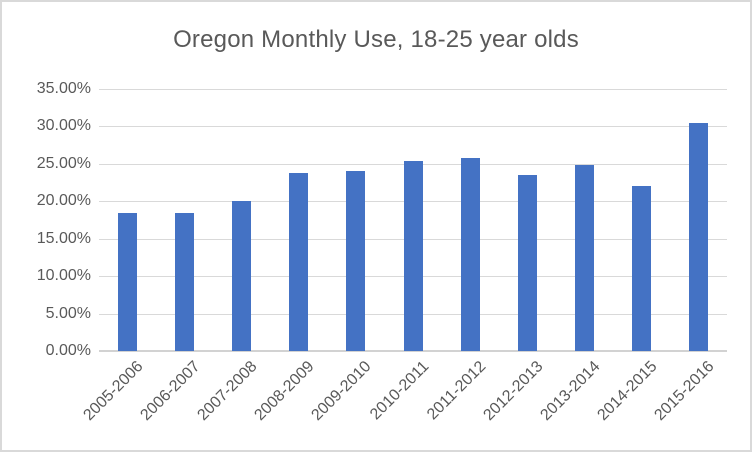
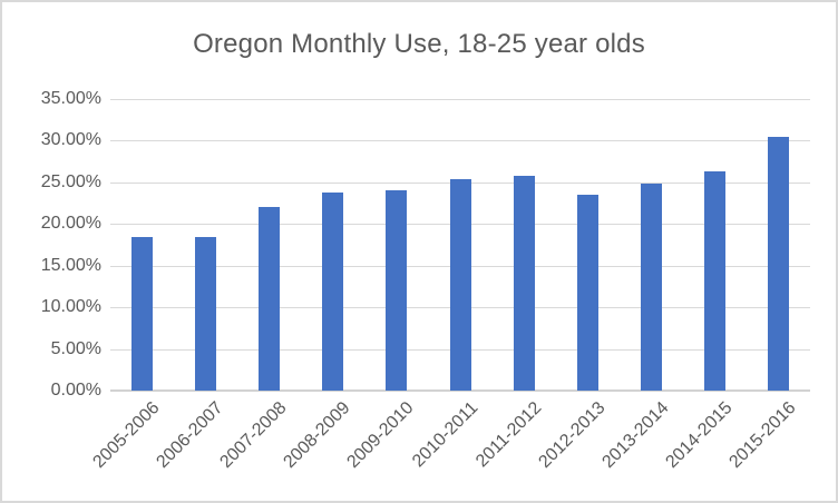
2007-2008: 20% -> 22%
2014-2015: 22% -> 26%
